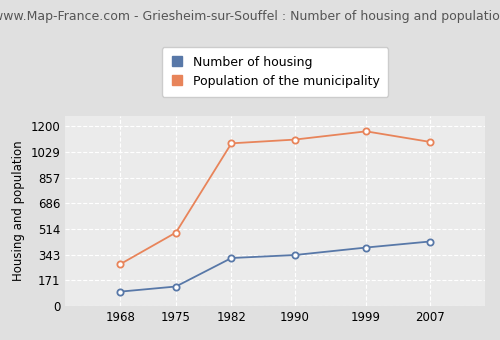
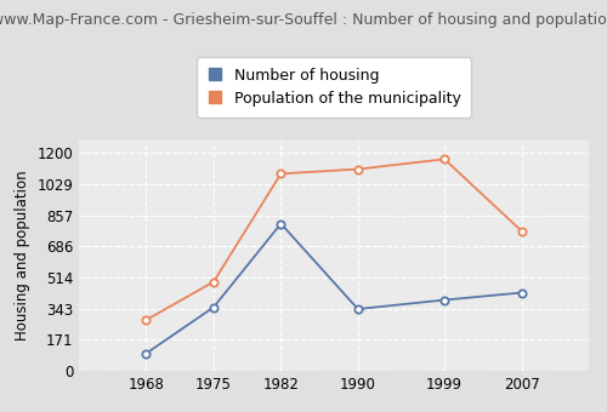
Number of housing/1975: 130 -> 350
Number of housing/1982: 320 -> 810
Population of the municipality/2007: 1100 -> 770
